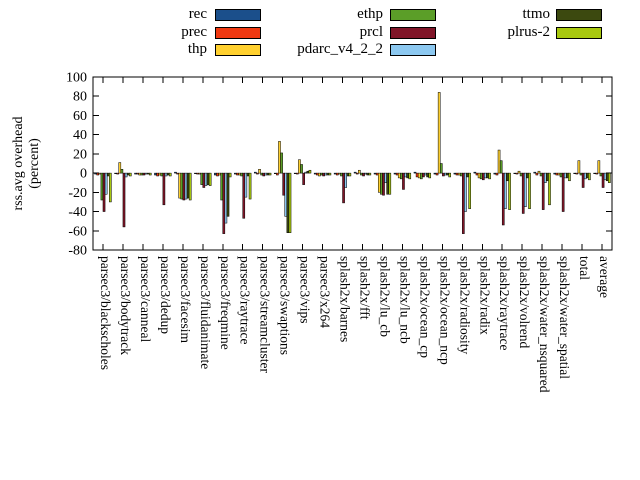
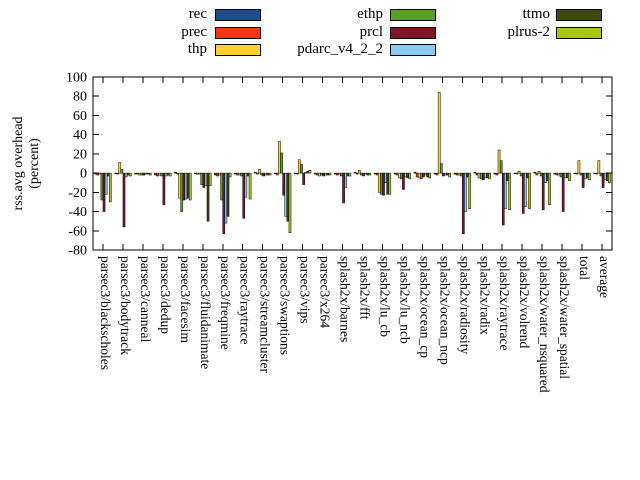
ethp/parsec3/facesim: -30 -> -40
ttmo/parsec3/fluidanimate: -10 -> -50
ttmo/parsec3/swaptions: -60 -> -50
